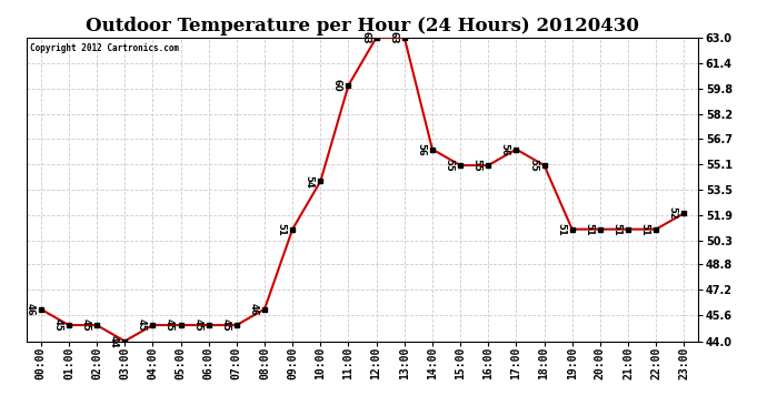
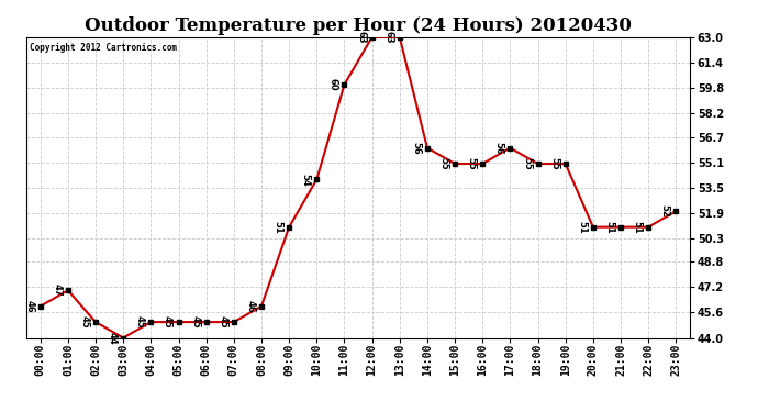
01:00: 45 -> 47
19:00: 51 -> 55
